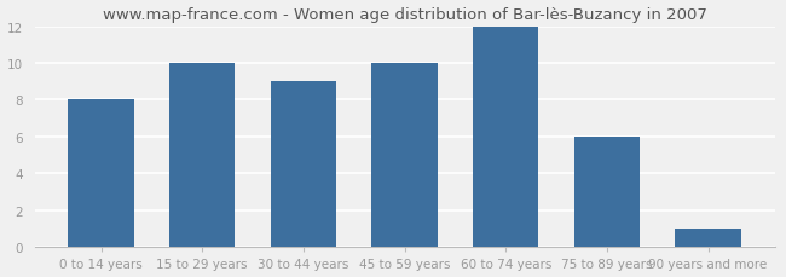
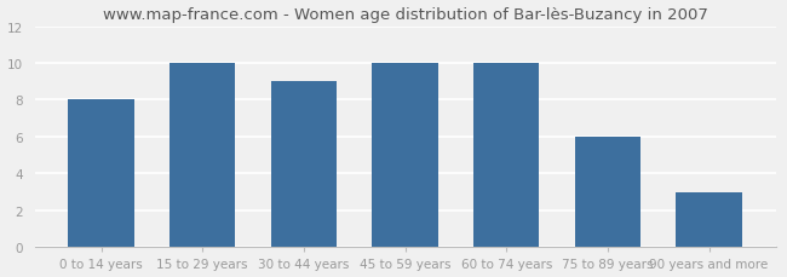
60 to 74 years: 12 -> 10
90 years and more: 1 -> 3
